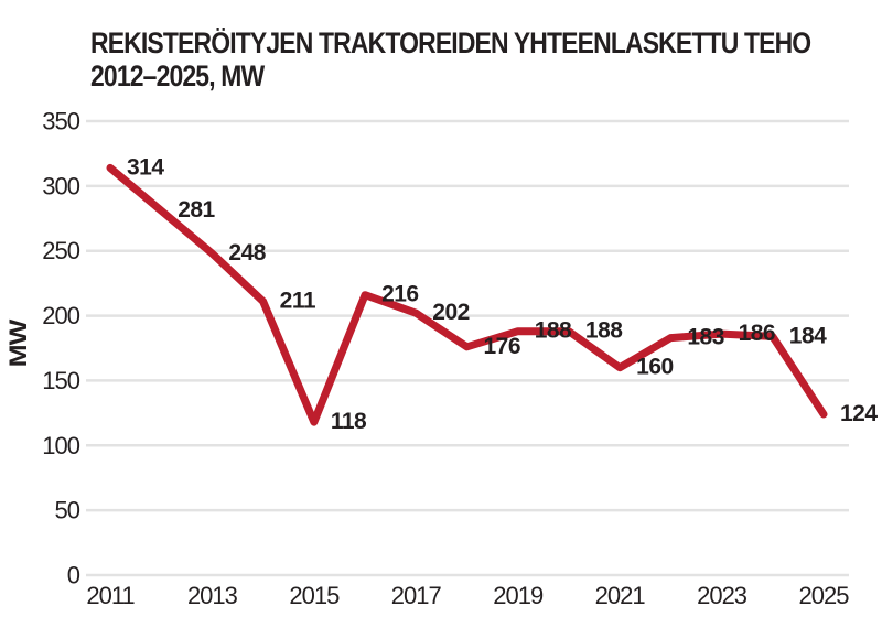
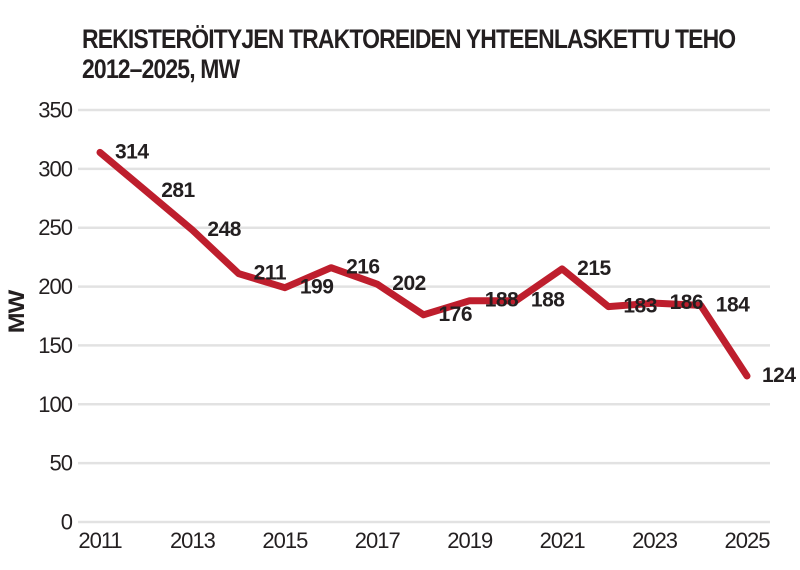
2015: 118 -> 199
2021: 160 -> 215
